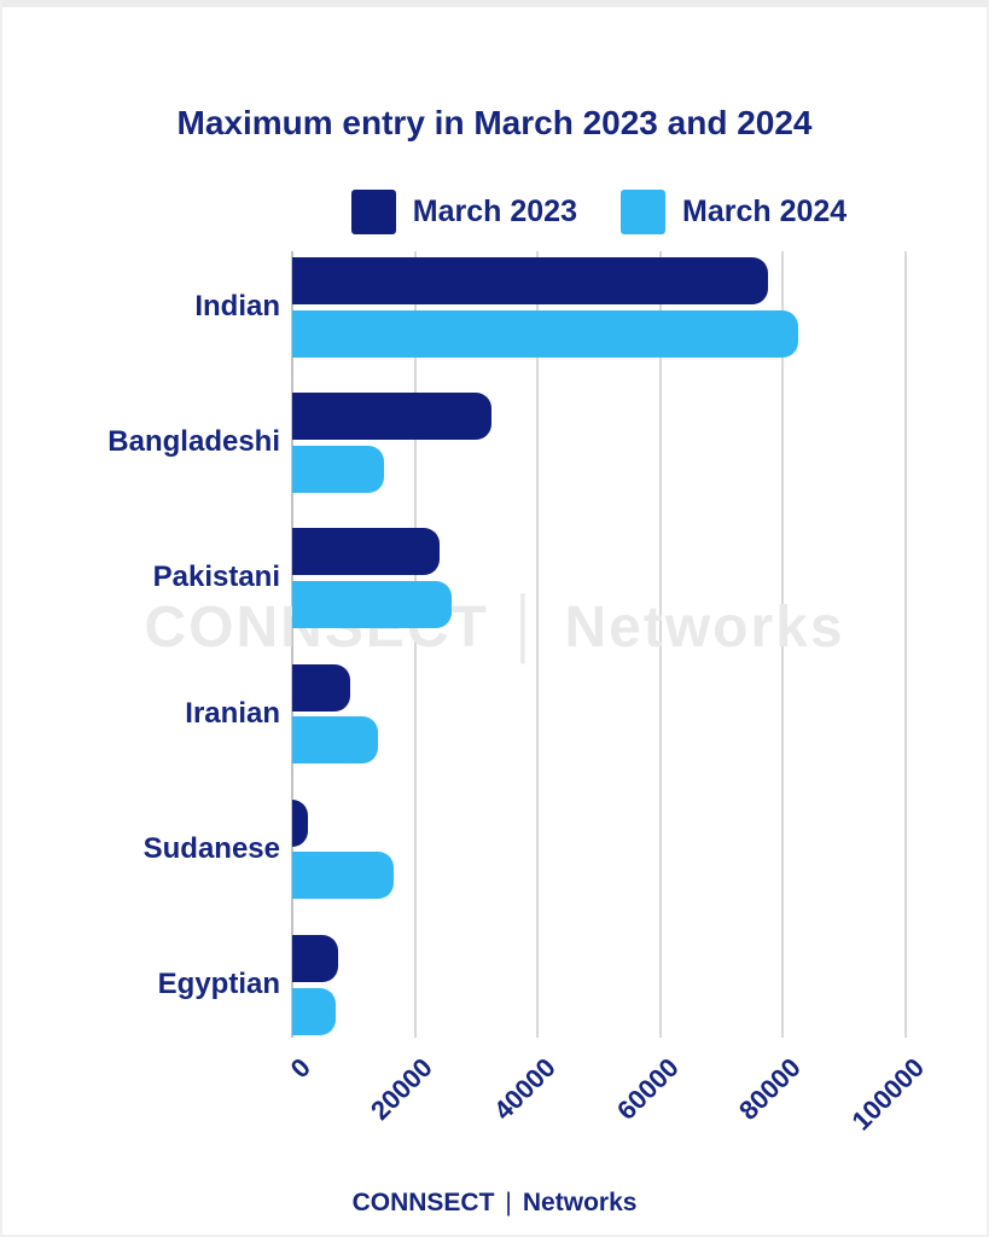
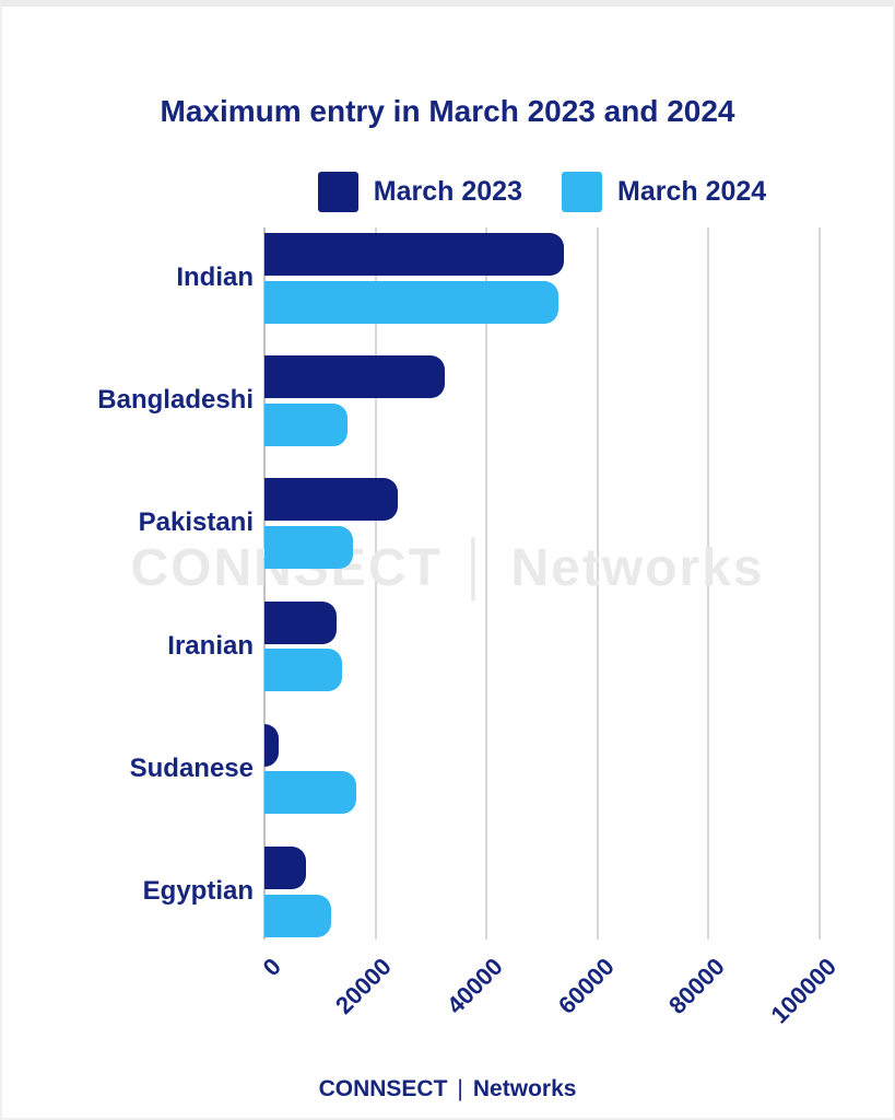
March 2023/Indian: 78000 -> 54000
March 2024/Indian: 82000 -> 53000
March 2024/Pakistani: 26000 -> 16000
March 2023/Iranian: 10000 -> 13000
March 2024/Egyptian: 7000 -> 12000
